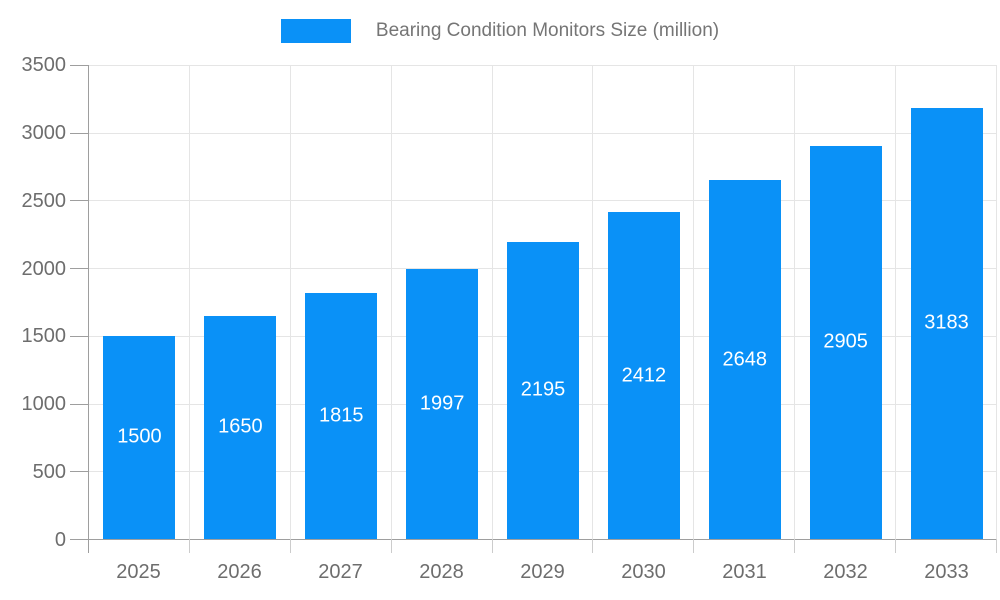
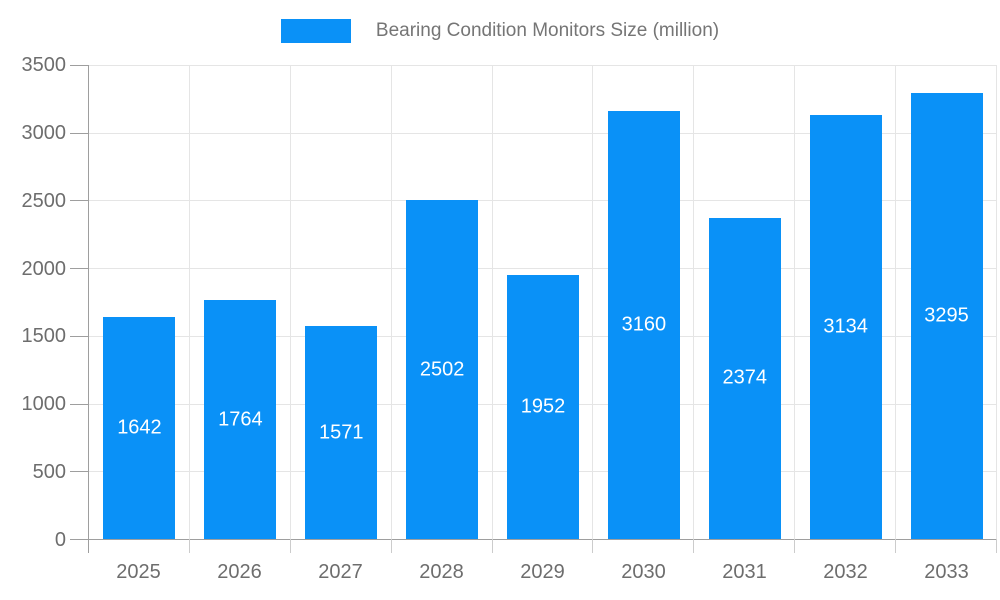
2025: 1500 -> 1642
2026: 1650 -> 1764
2027: 1815 -> 1571
2028: 1997 -> 2502
2029: 2195 -> 1952
2030: 2412 -> 3160
2031: 2648 -> 2374
2032: 2905 -> 3134
2033: 3183 -> 3295
